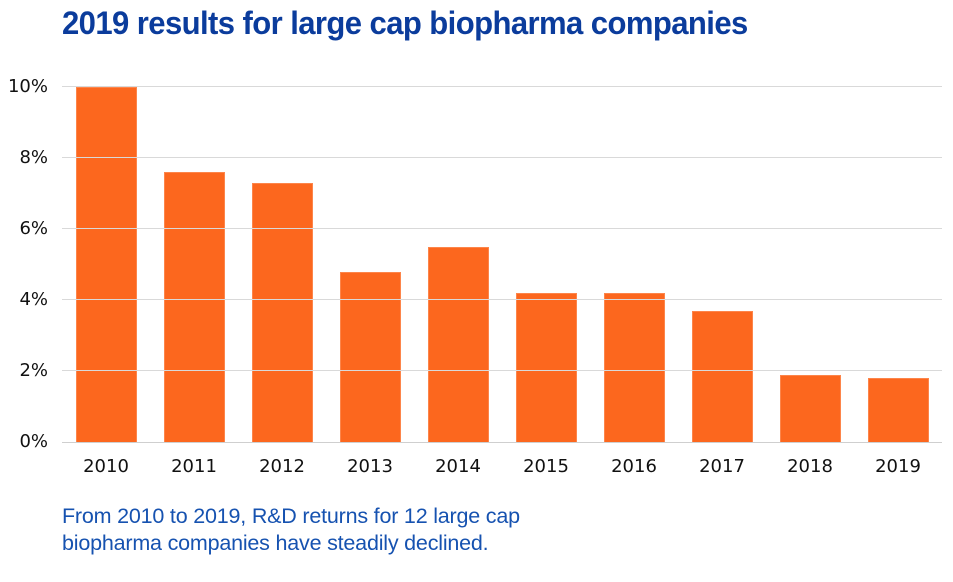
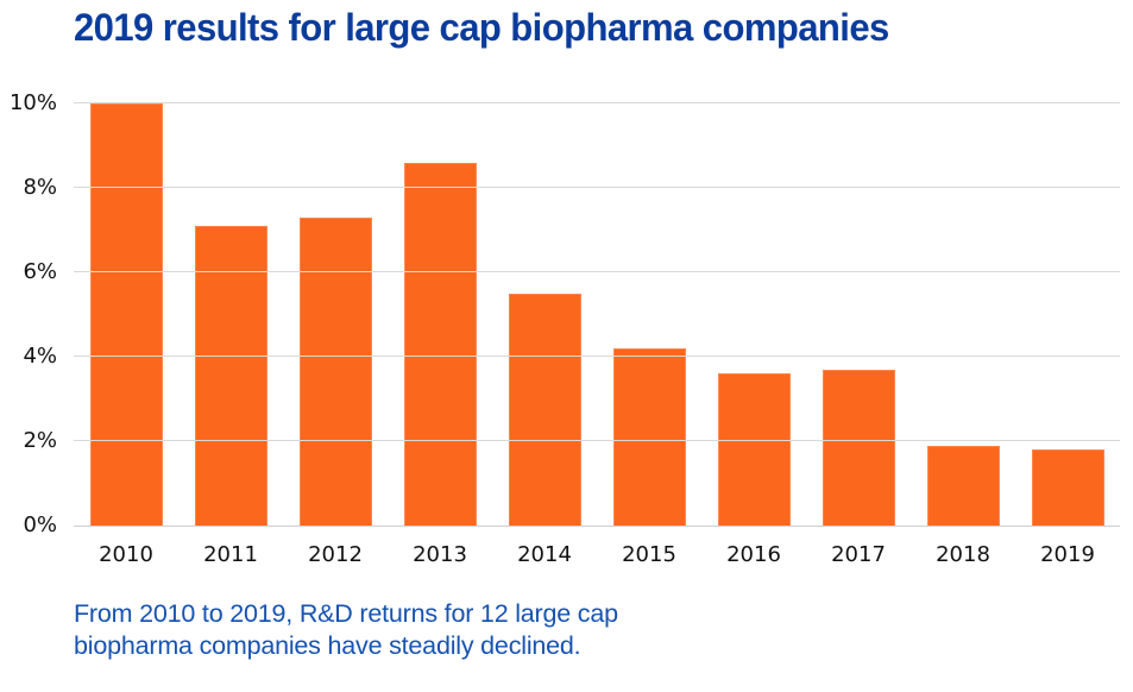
2011: 7.6% -> 7.1%
2013: 4.8% -> 8.6%
2016: 4.2% -> 3.6%
